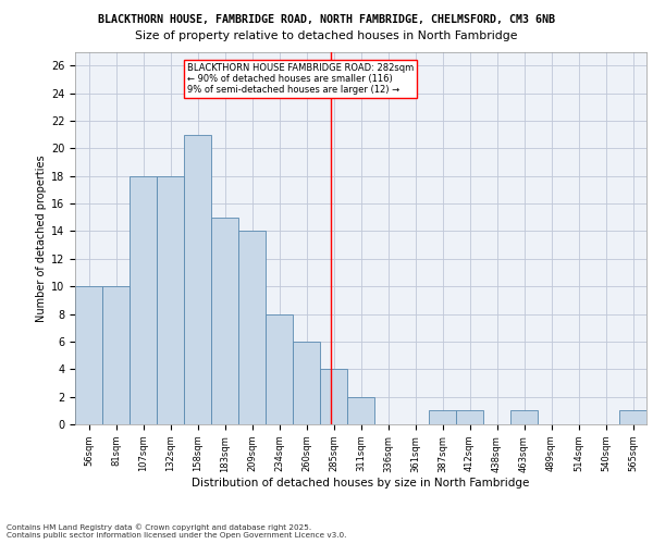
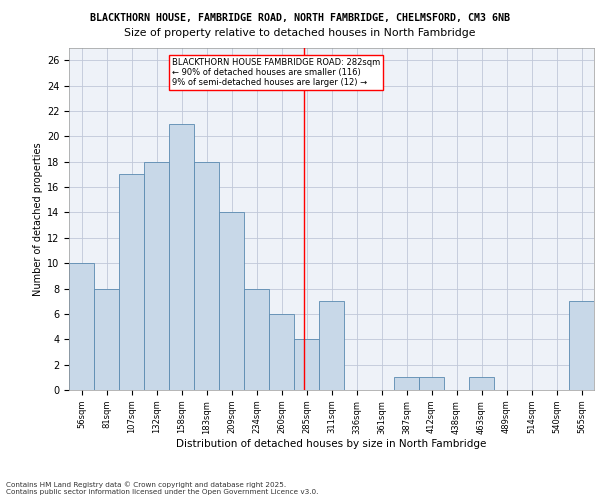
81sqm: 10 -> 8
107sqm: 18 -> 17
183sqm: 15 -> 18
311sqm: 2 -> 7
565sqm: 1 -> 7
